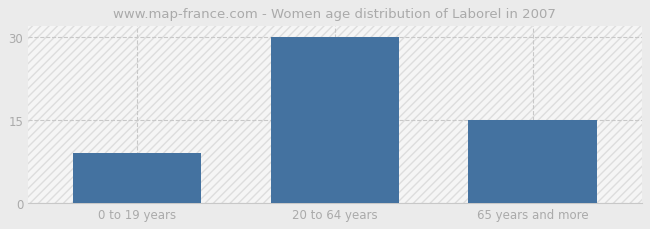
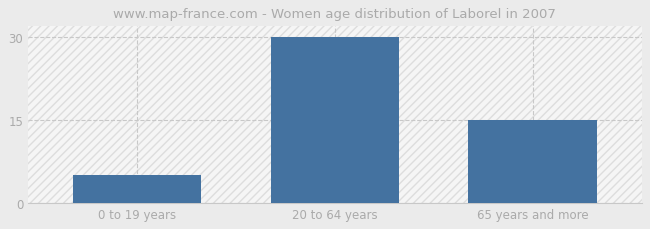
0 to 19 years: 9 -> 5
